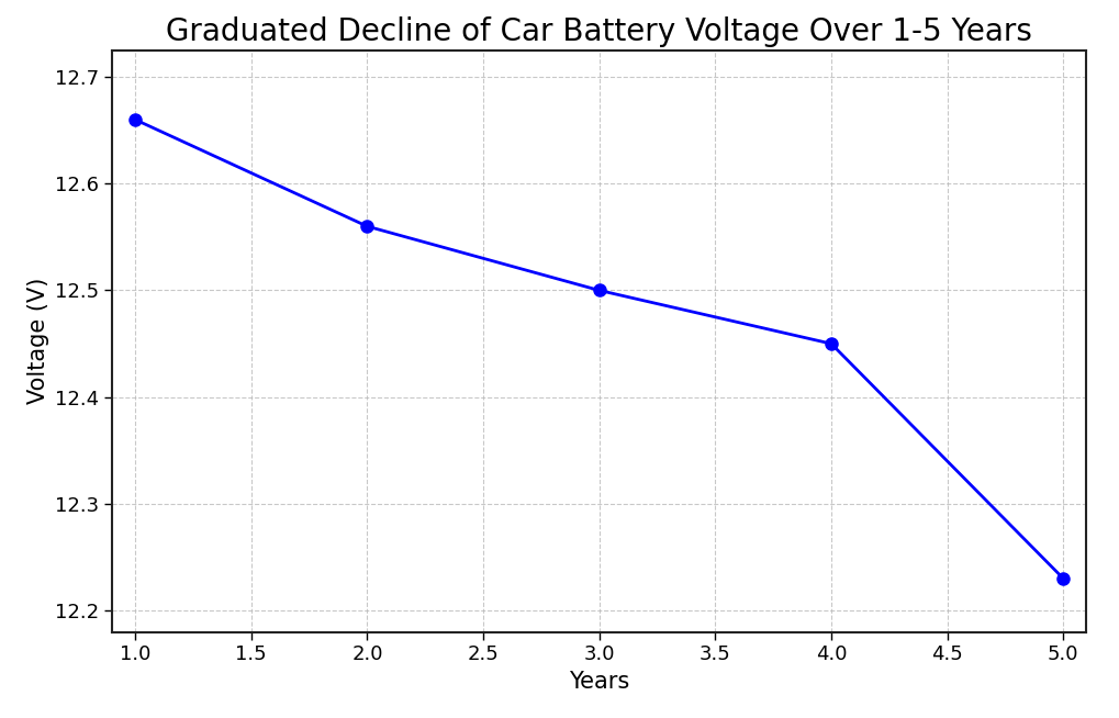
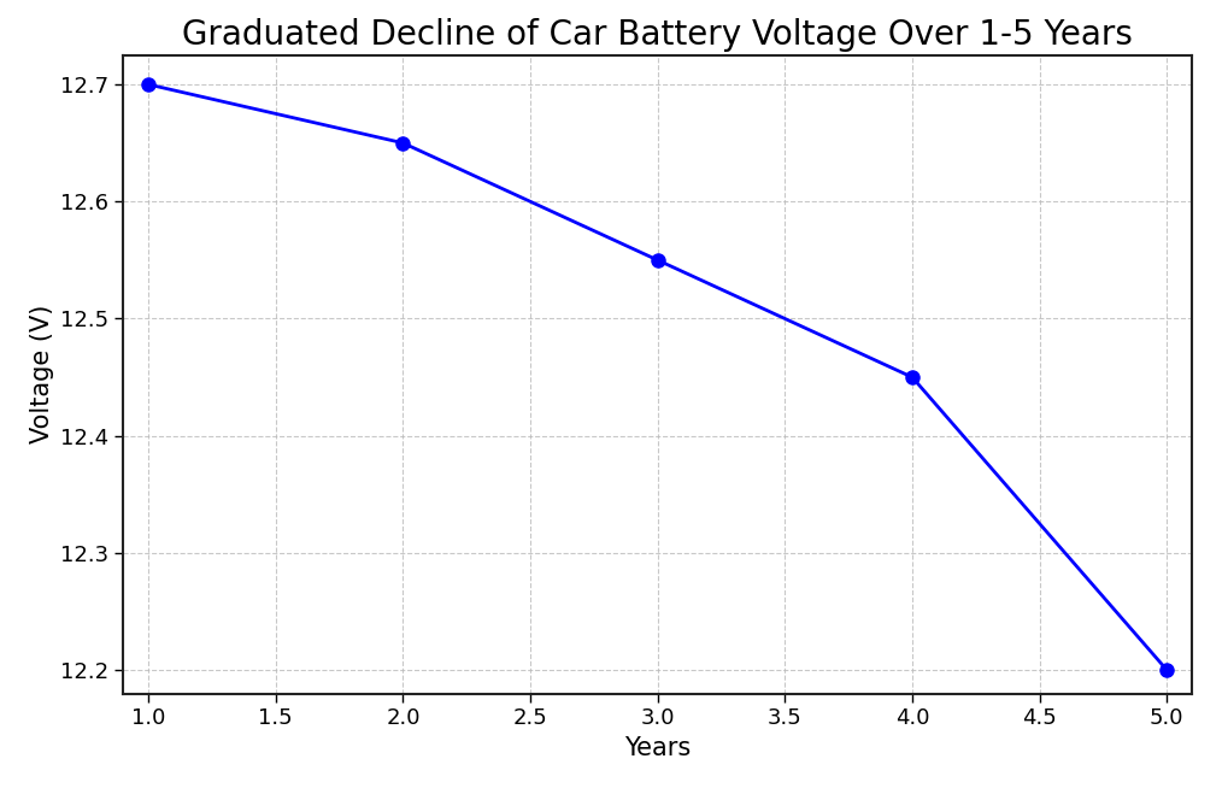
1.0: 12.66 -> 12.70
2.0: 12.56 -> 12.65
3.0: 12.50 -> 12.55
5.0: 12.23 -> 12.20
